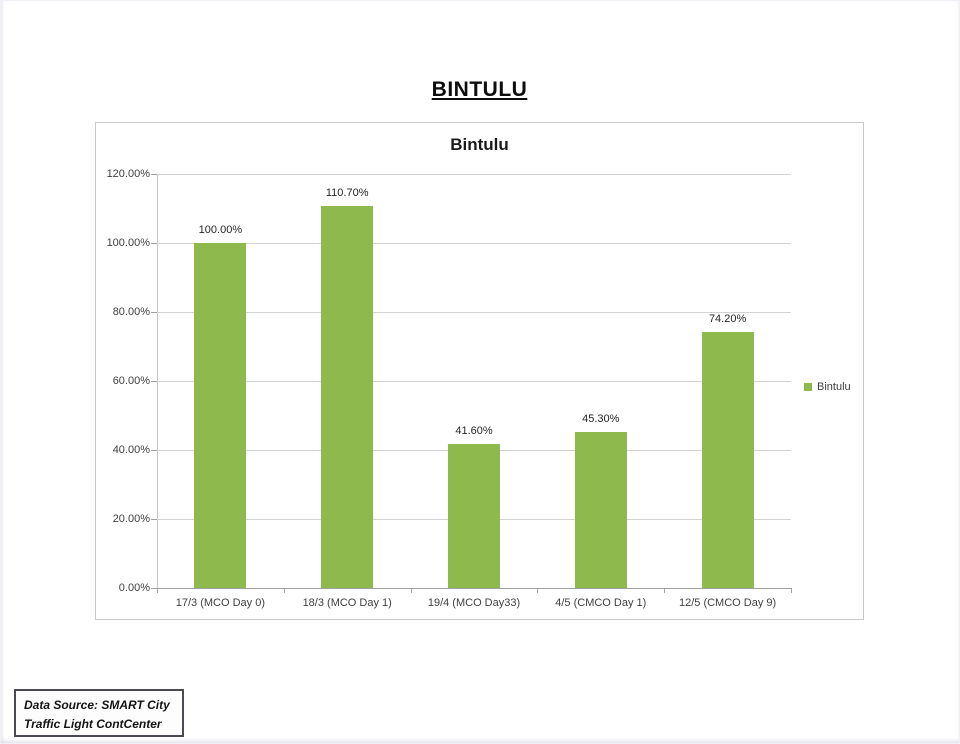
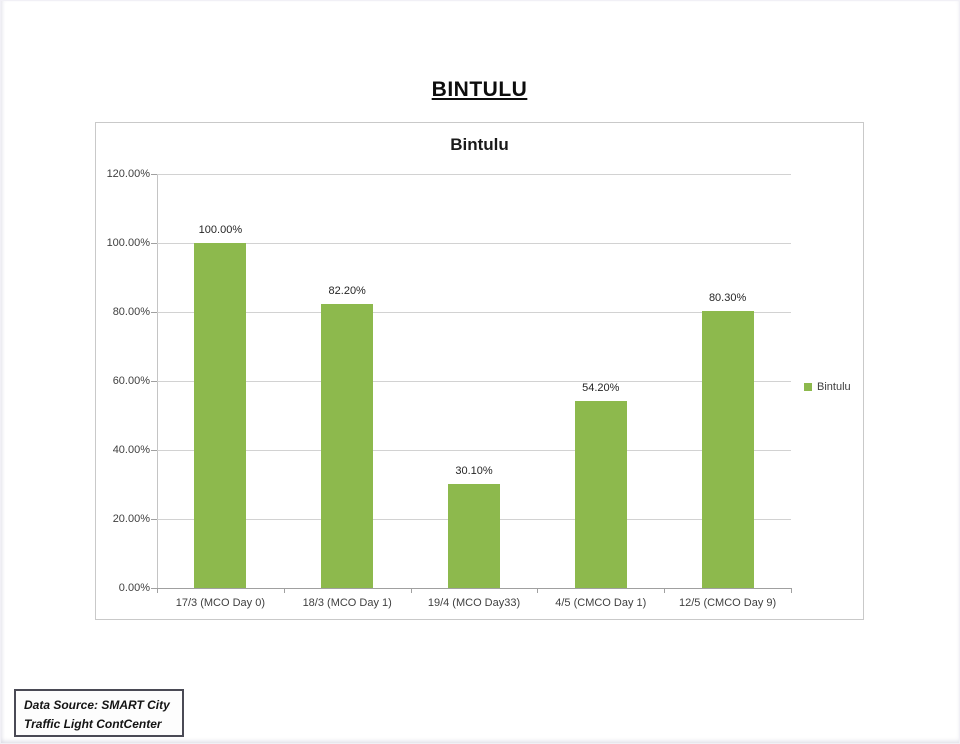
18/3 (MCO Day 1): 110.70% -> 82.20%
19/4 (MCO Day33): 41.60% -> 30.10%
4/5 (CMCO Day 1): 45.30% -> 54.20%
12/5 (CMCO Day 9): 74.20% -> 80.30%
